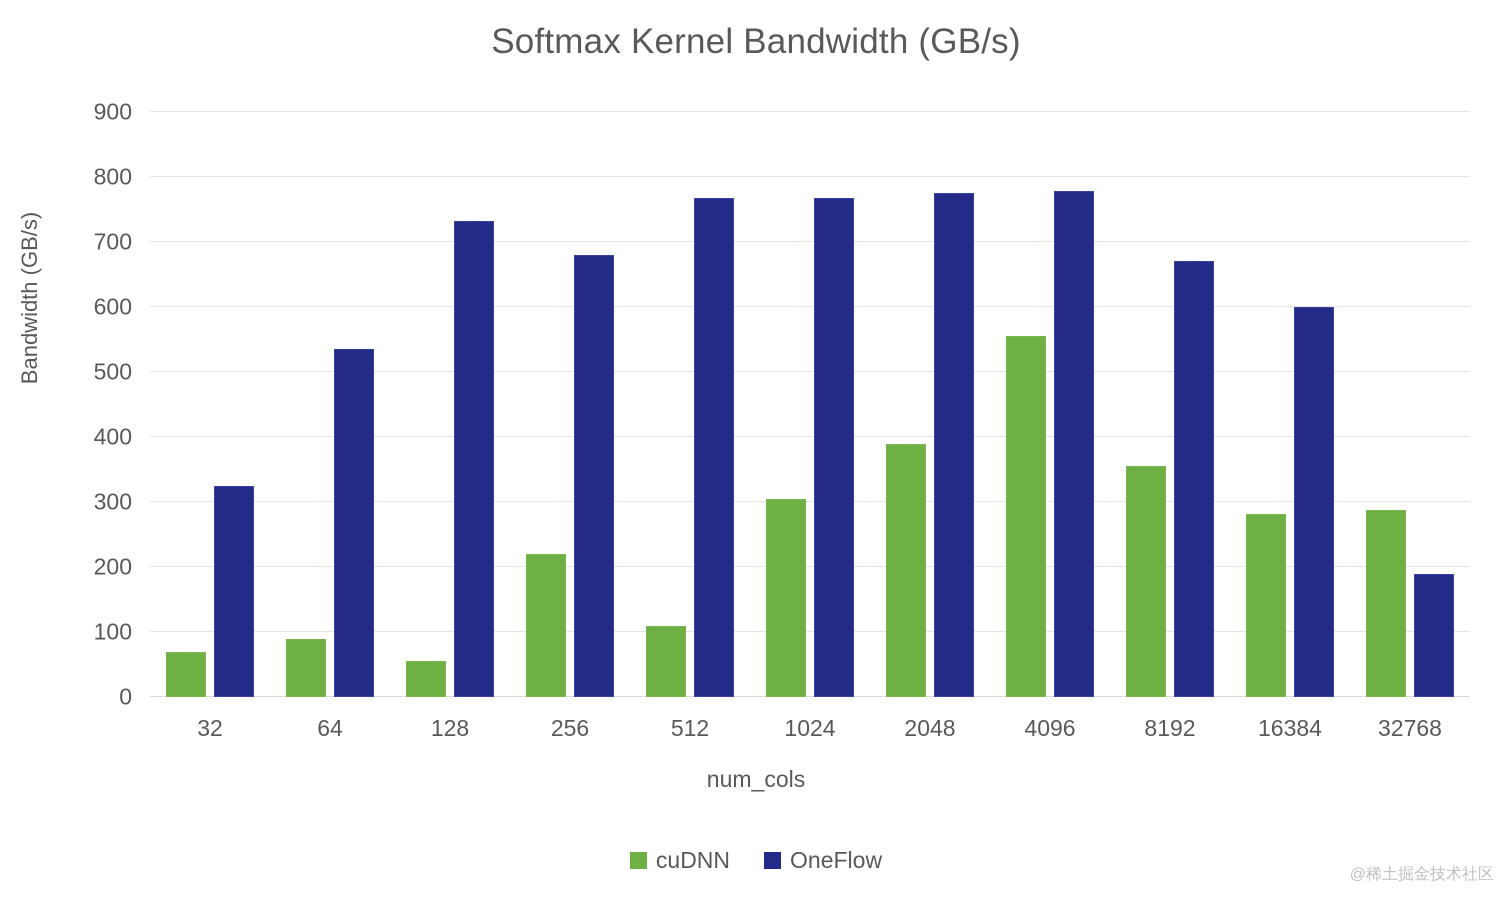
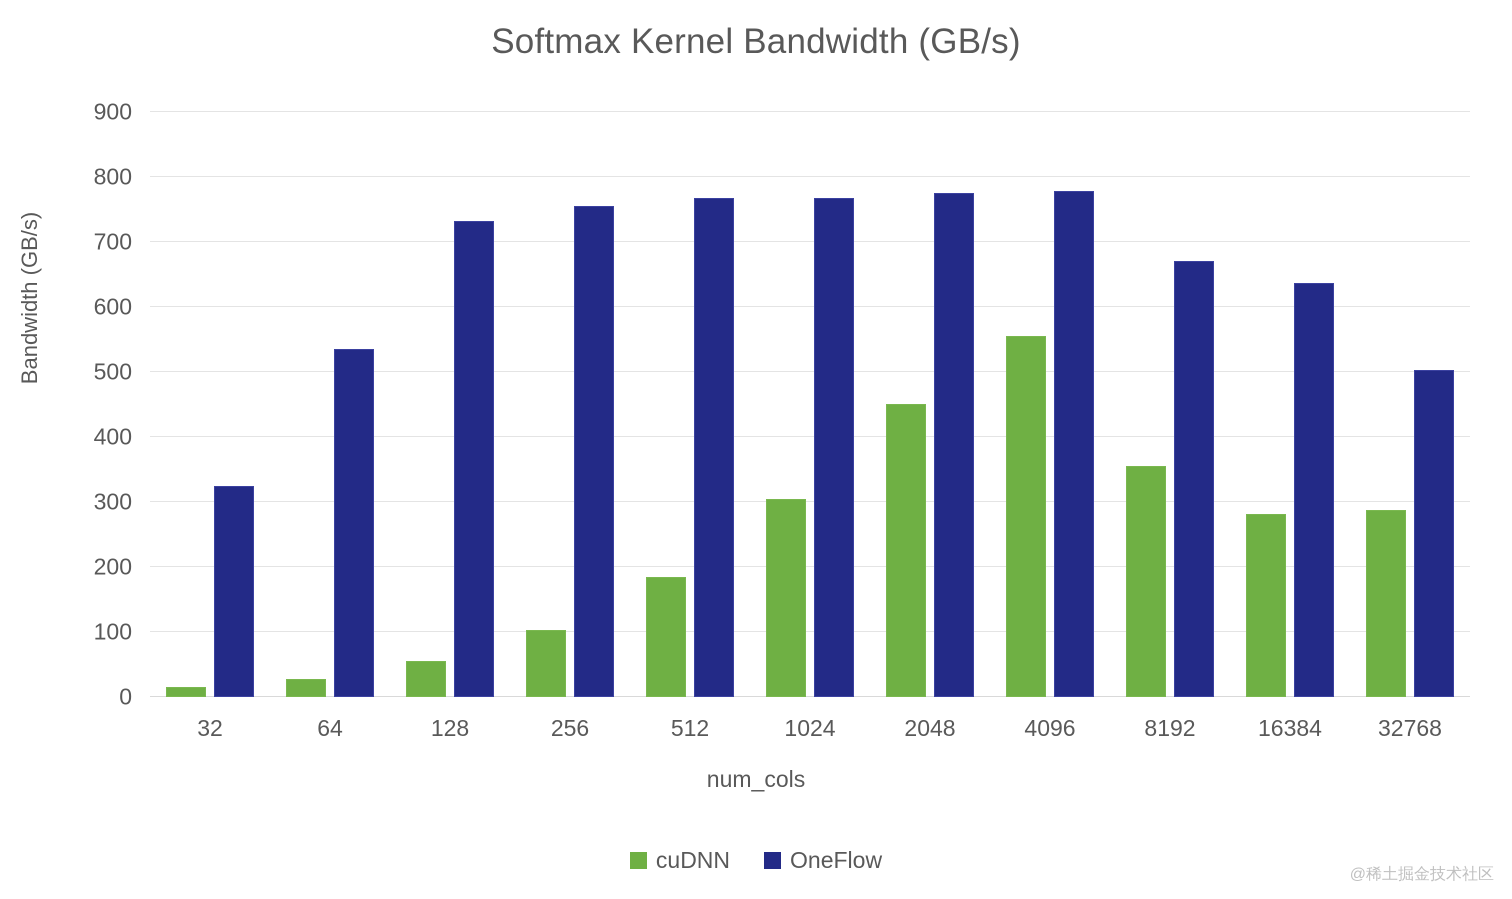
cuDNN/32: 70 -> 20
cuDNN/64: 90 -> 30
cuDNN/256: 220 -> 100
OneFlow/256: 680 -> 760
cuDNN/512: 110 -> 180
cuDNN/2048: 390 -> 450
OneFlow/16384: 600 -> 640
OneFlow/32768: 190 -> 500
